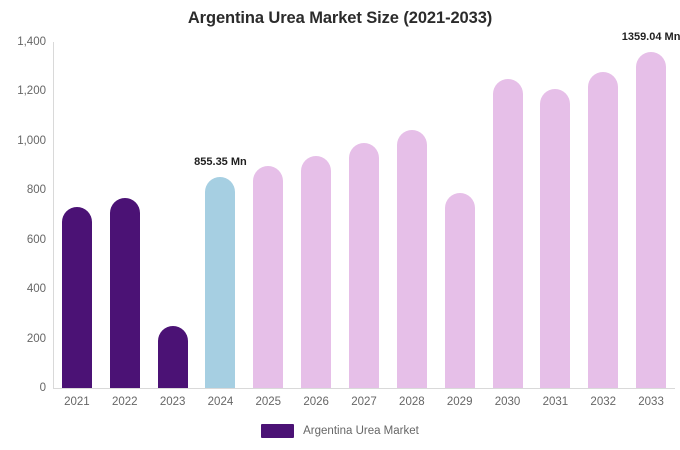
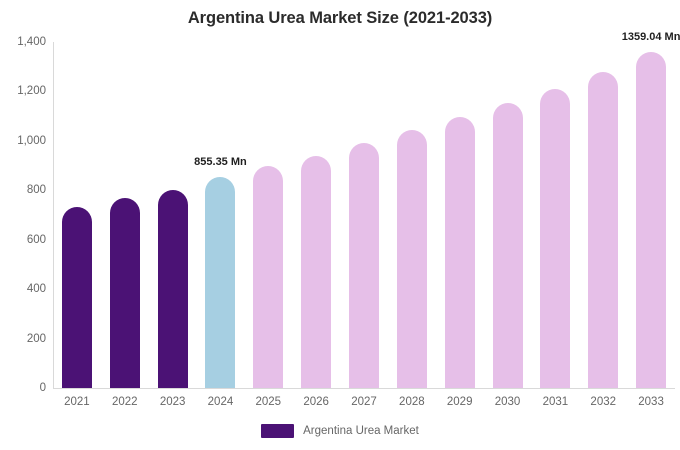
2023: 250 -> 800
2029: 790 -> 1100
2030: 1250 -> 1160
